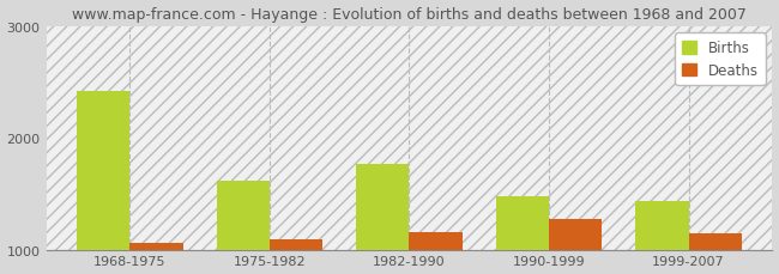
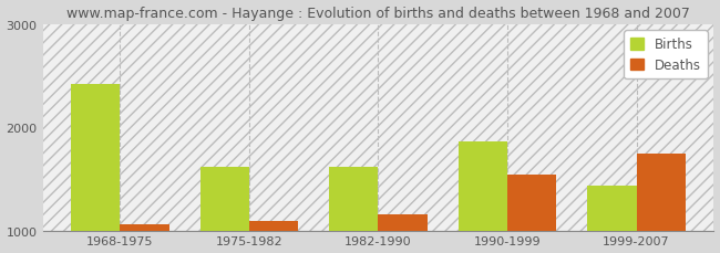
Births/1982-1990: 1760 -> 1620
Births/1990-1999: 1480 -> 1860
Deaths/1990-1999: 1270 -> 1540
Deaths/1999-2007: 1150 -> 1740
